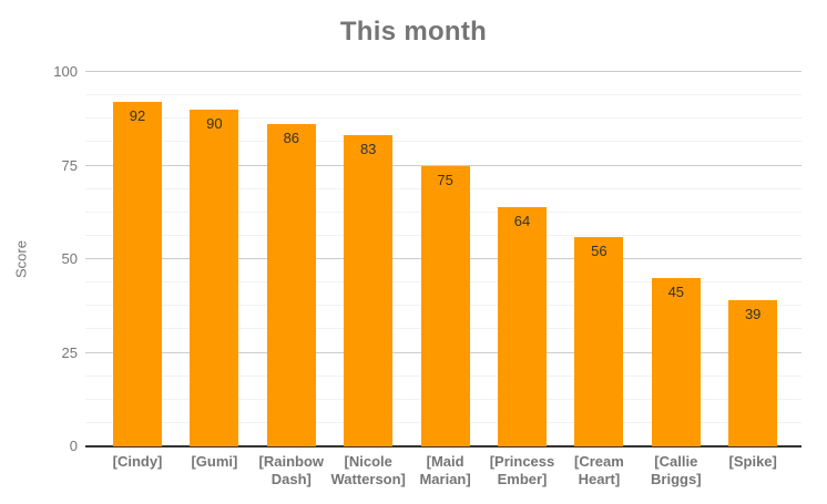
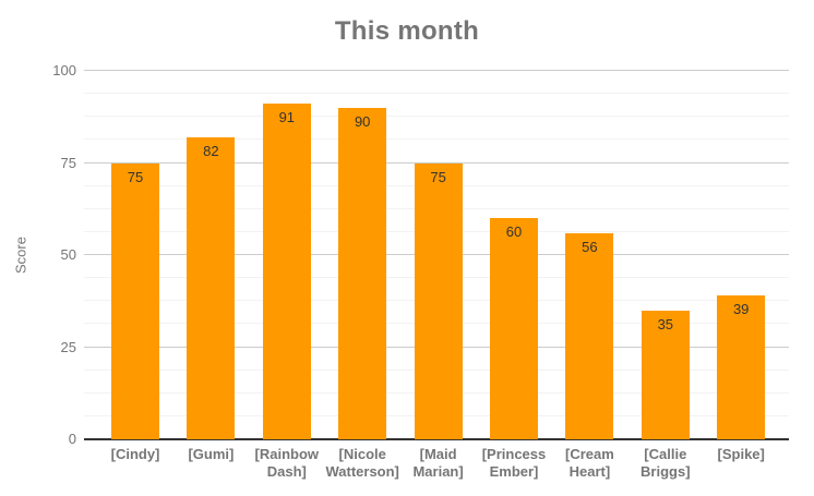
[Cindy]: 92 -> 75
[Gumi]: 90 -> 82
[Rainbow Dash]: 86 -> 91
[Nicole Watterson]: 83 -> 90
[Princess Ember]: 64 -> 60
[Callie Briggs]: 45 -> 35
